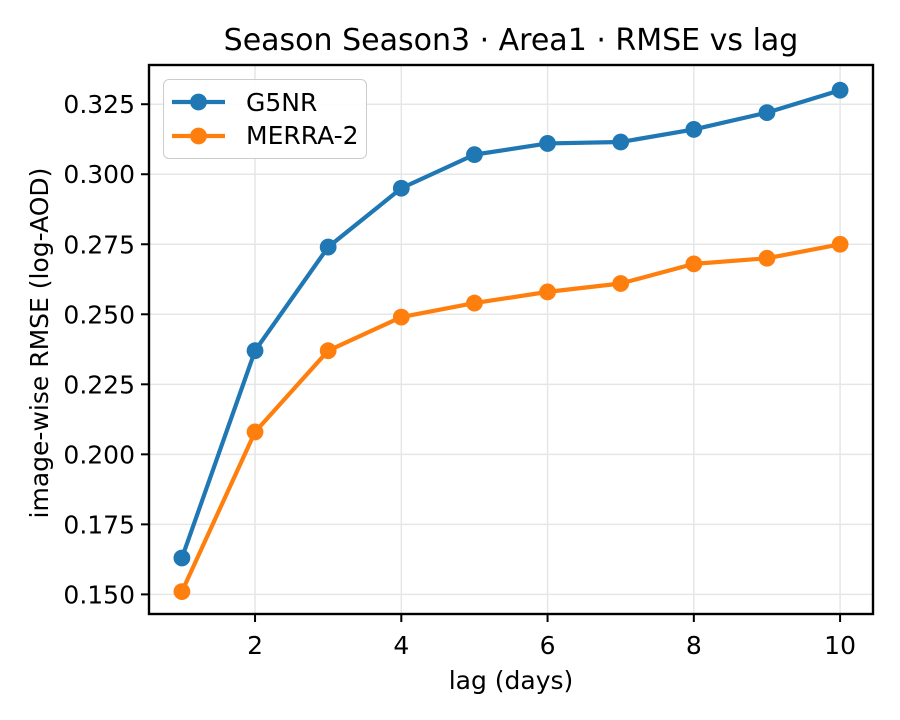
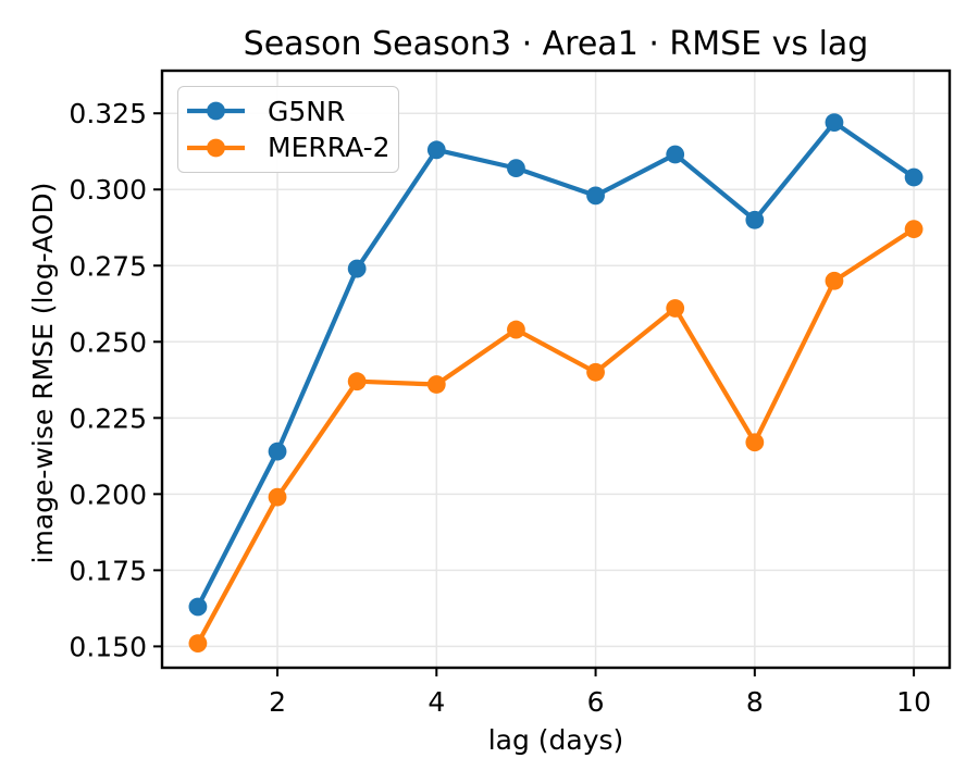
G5NR/2: 0.237 -> 0.214
MERRA-2/2: 0.208 -> 0.199
G5NR/4: 0.295 -> 0.313
MERRA-2/4: 0.249 -> 0.236
G5NR/6: 0.311 -> 0.298
MERRA-2/6: 0.258 -> 0.240
G5NR/8: 0.316 -> 0.290
MERRA-2/8: 0.268 -> 0.217
G5NR/10: 0.330 -> 0.304
MERRA-2/10: 0.275 -> 0.287
